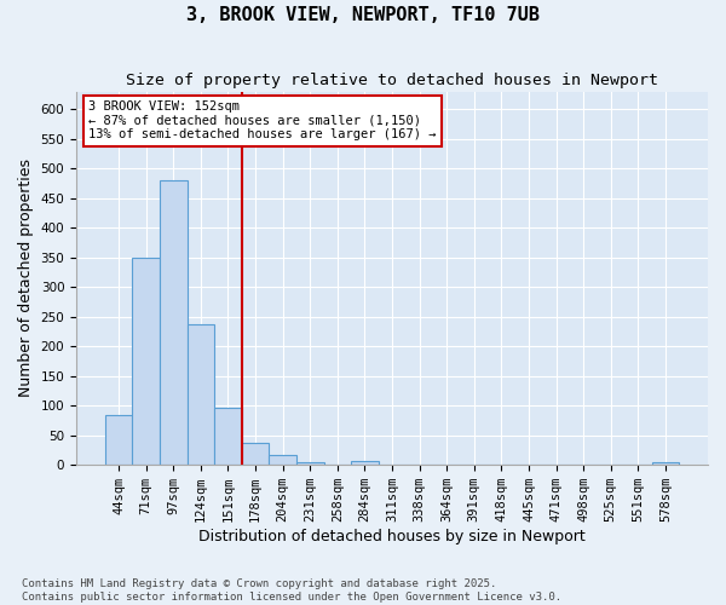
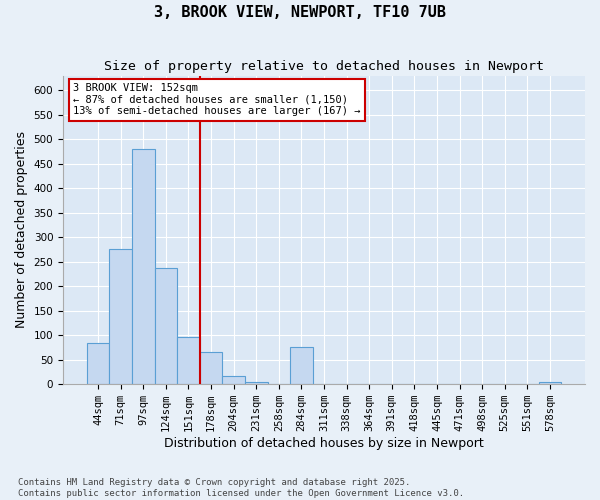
71sqm: 350 -> 275
178sqm: 37 -> 65
284sqm: 7 -> 75
